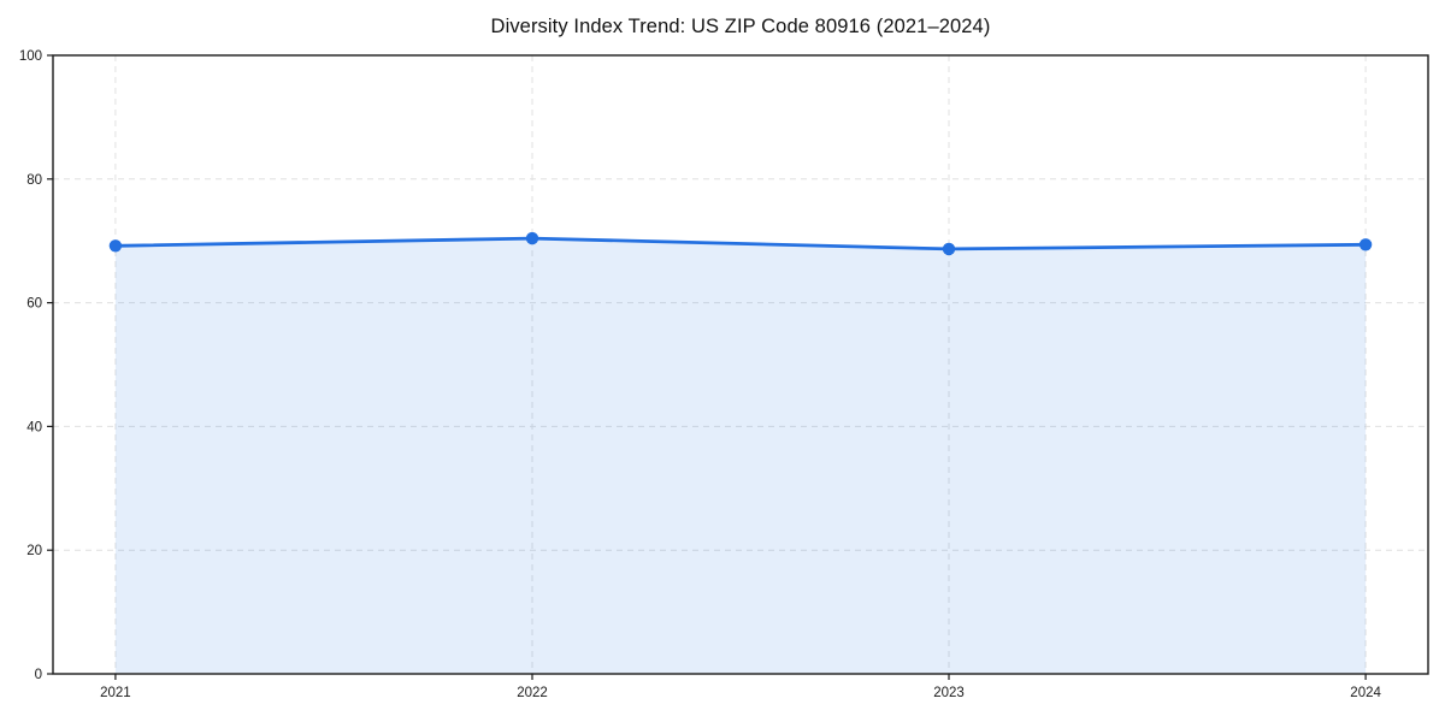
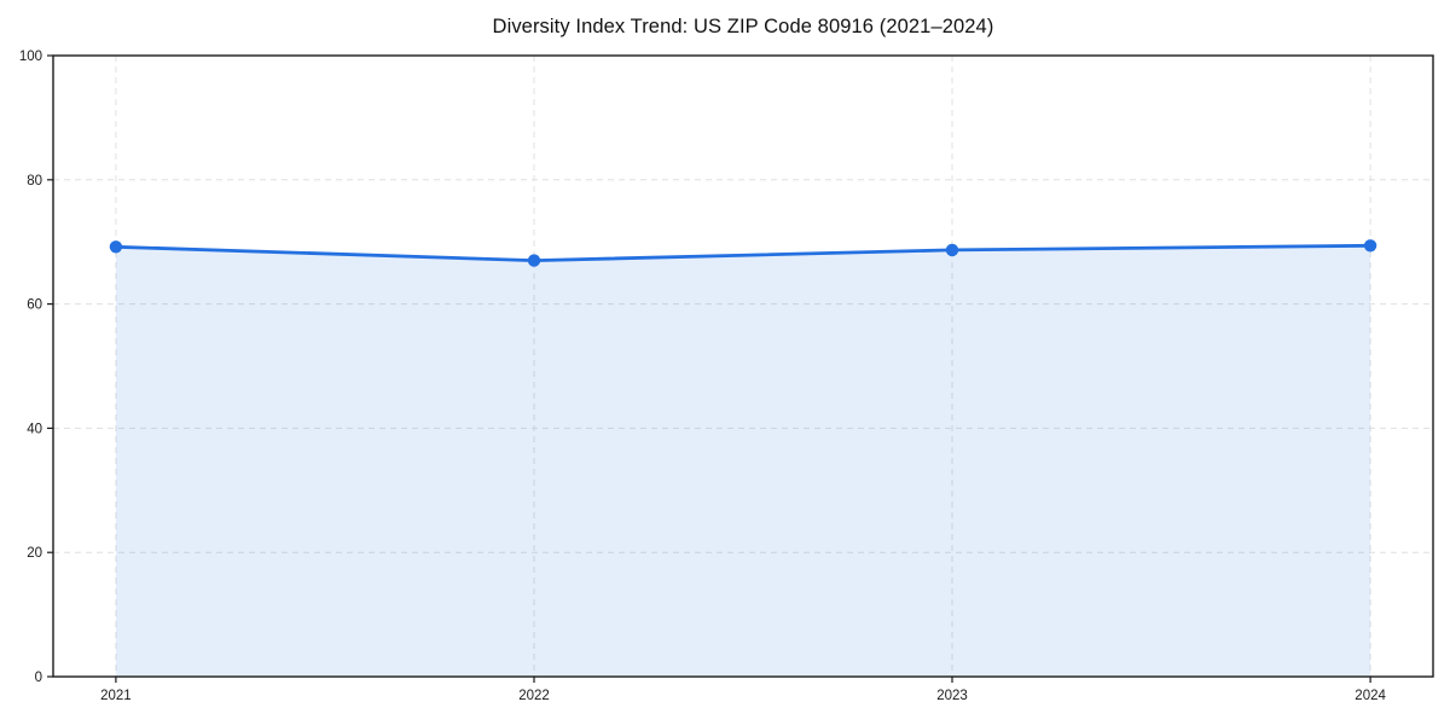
2022: 70 -> 67
